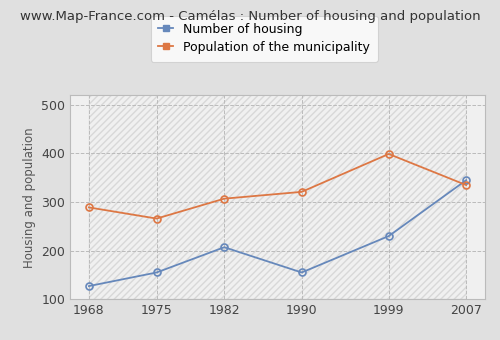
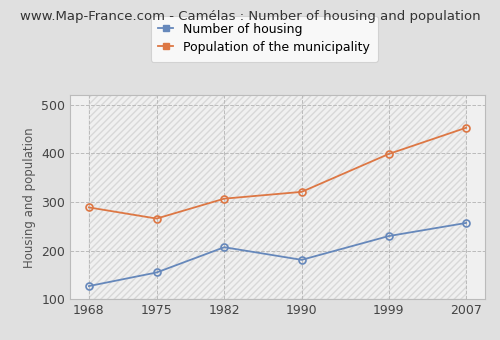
Number of housing/1990: 155 -> 181
Number of housing/2007: 345 -> 257
Population of the municipality/2007: 335 -> 453
